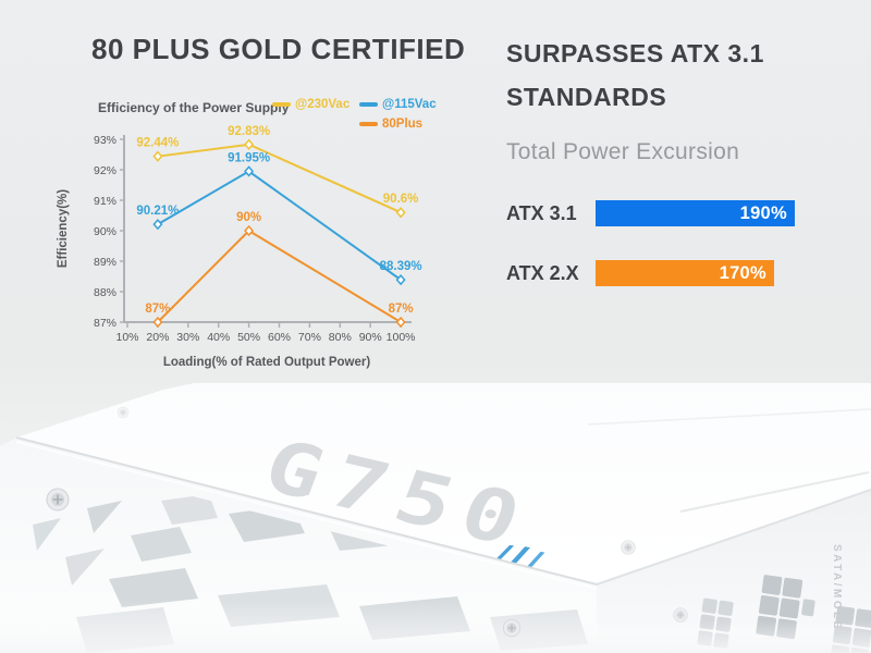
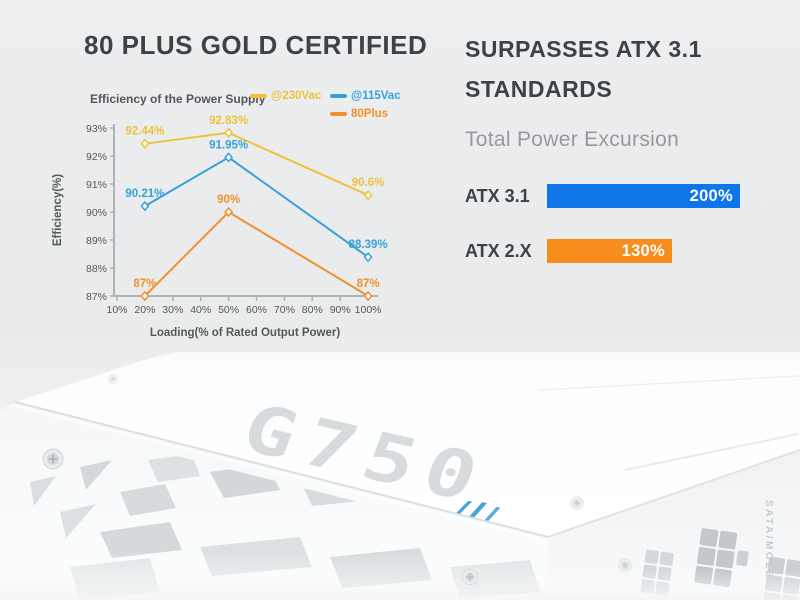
Total Power Excursion/ATX 3.1: 190% -> 200%
Total Power Excursion/ATX 2.X: 170% -> 130%
